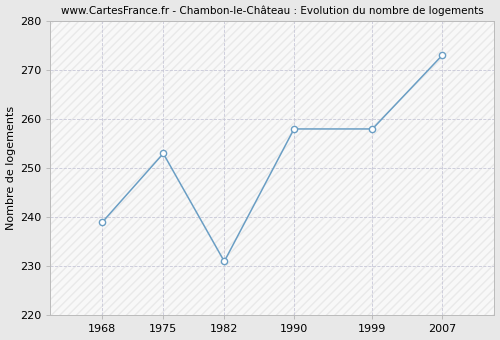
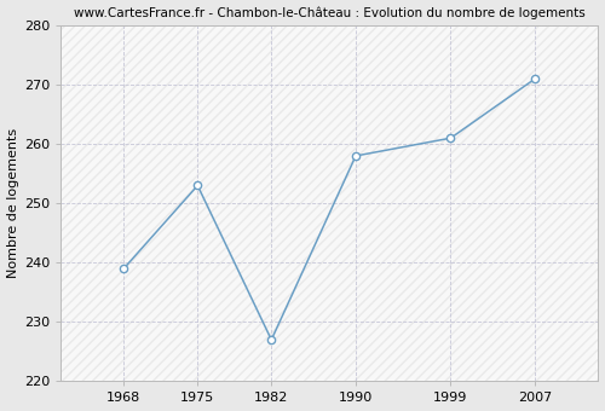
1982: 231 -> 227
1999: 258 -> 261
2007: 273 -> 271
